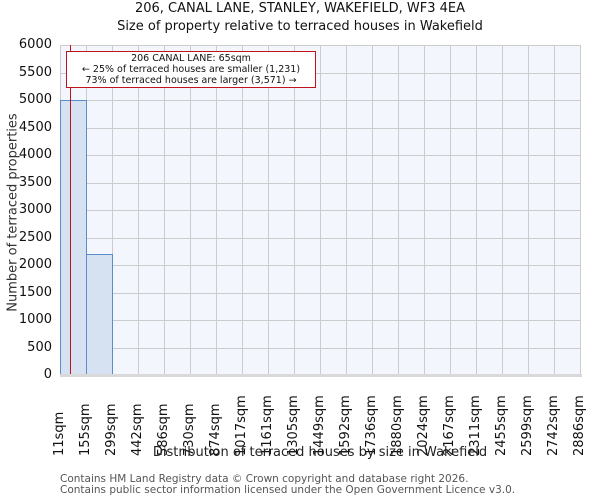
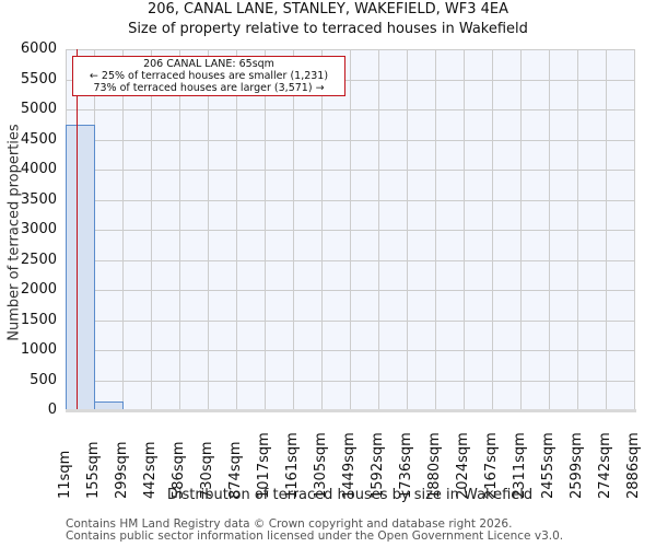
11sqm: 5000 -> 4700
155sqm: 2200 -> 100
